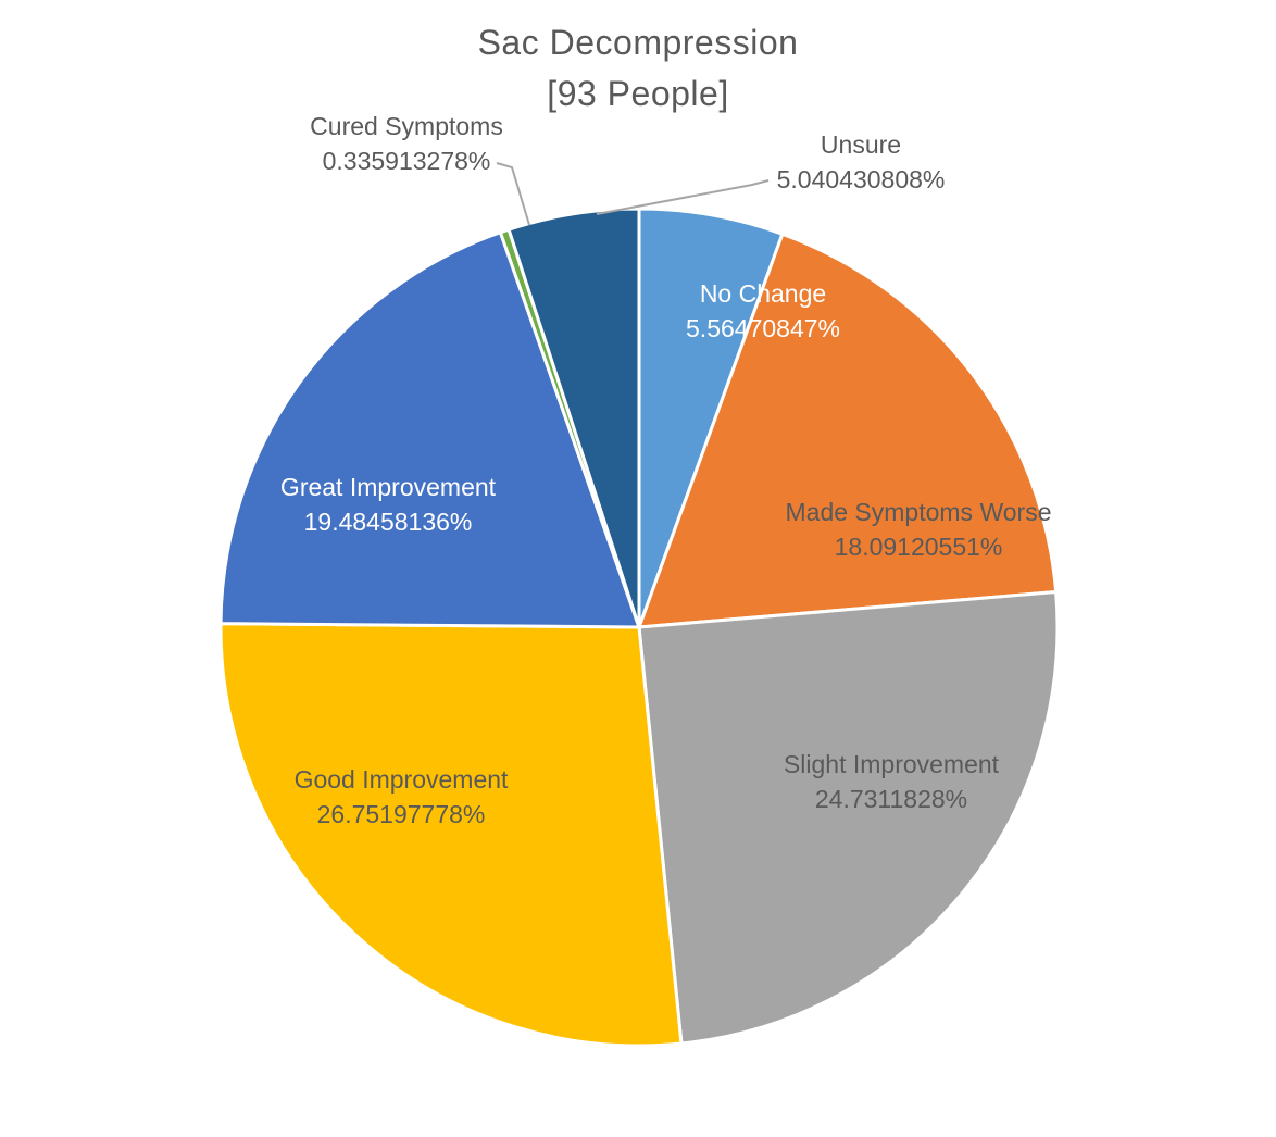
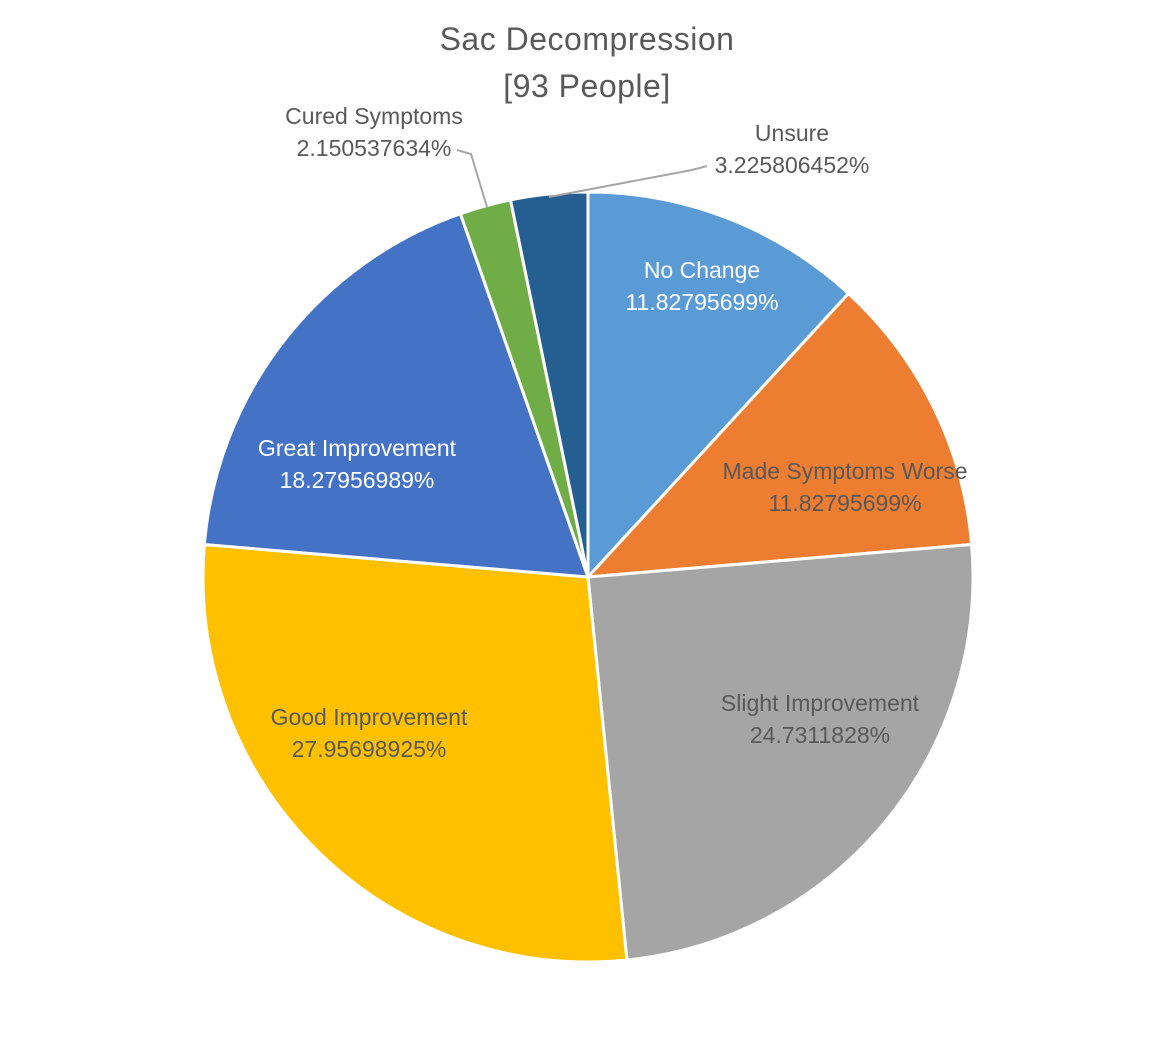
No Change: 5.56470847% -> 11.82795699%
Made Symptoms Worse: 18.09120551% -> 11.82795699%
Good Improvement: 26.75197778% -> 27.95698925%
Great Improvement: 19.48458136% -> 18.27956989%
Cured Symptoms: 0.335913278% -> 2.150537634%
Unsure: 5.040430808% -> 3.225806452%
